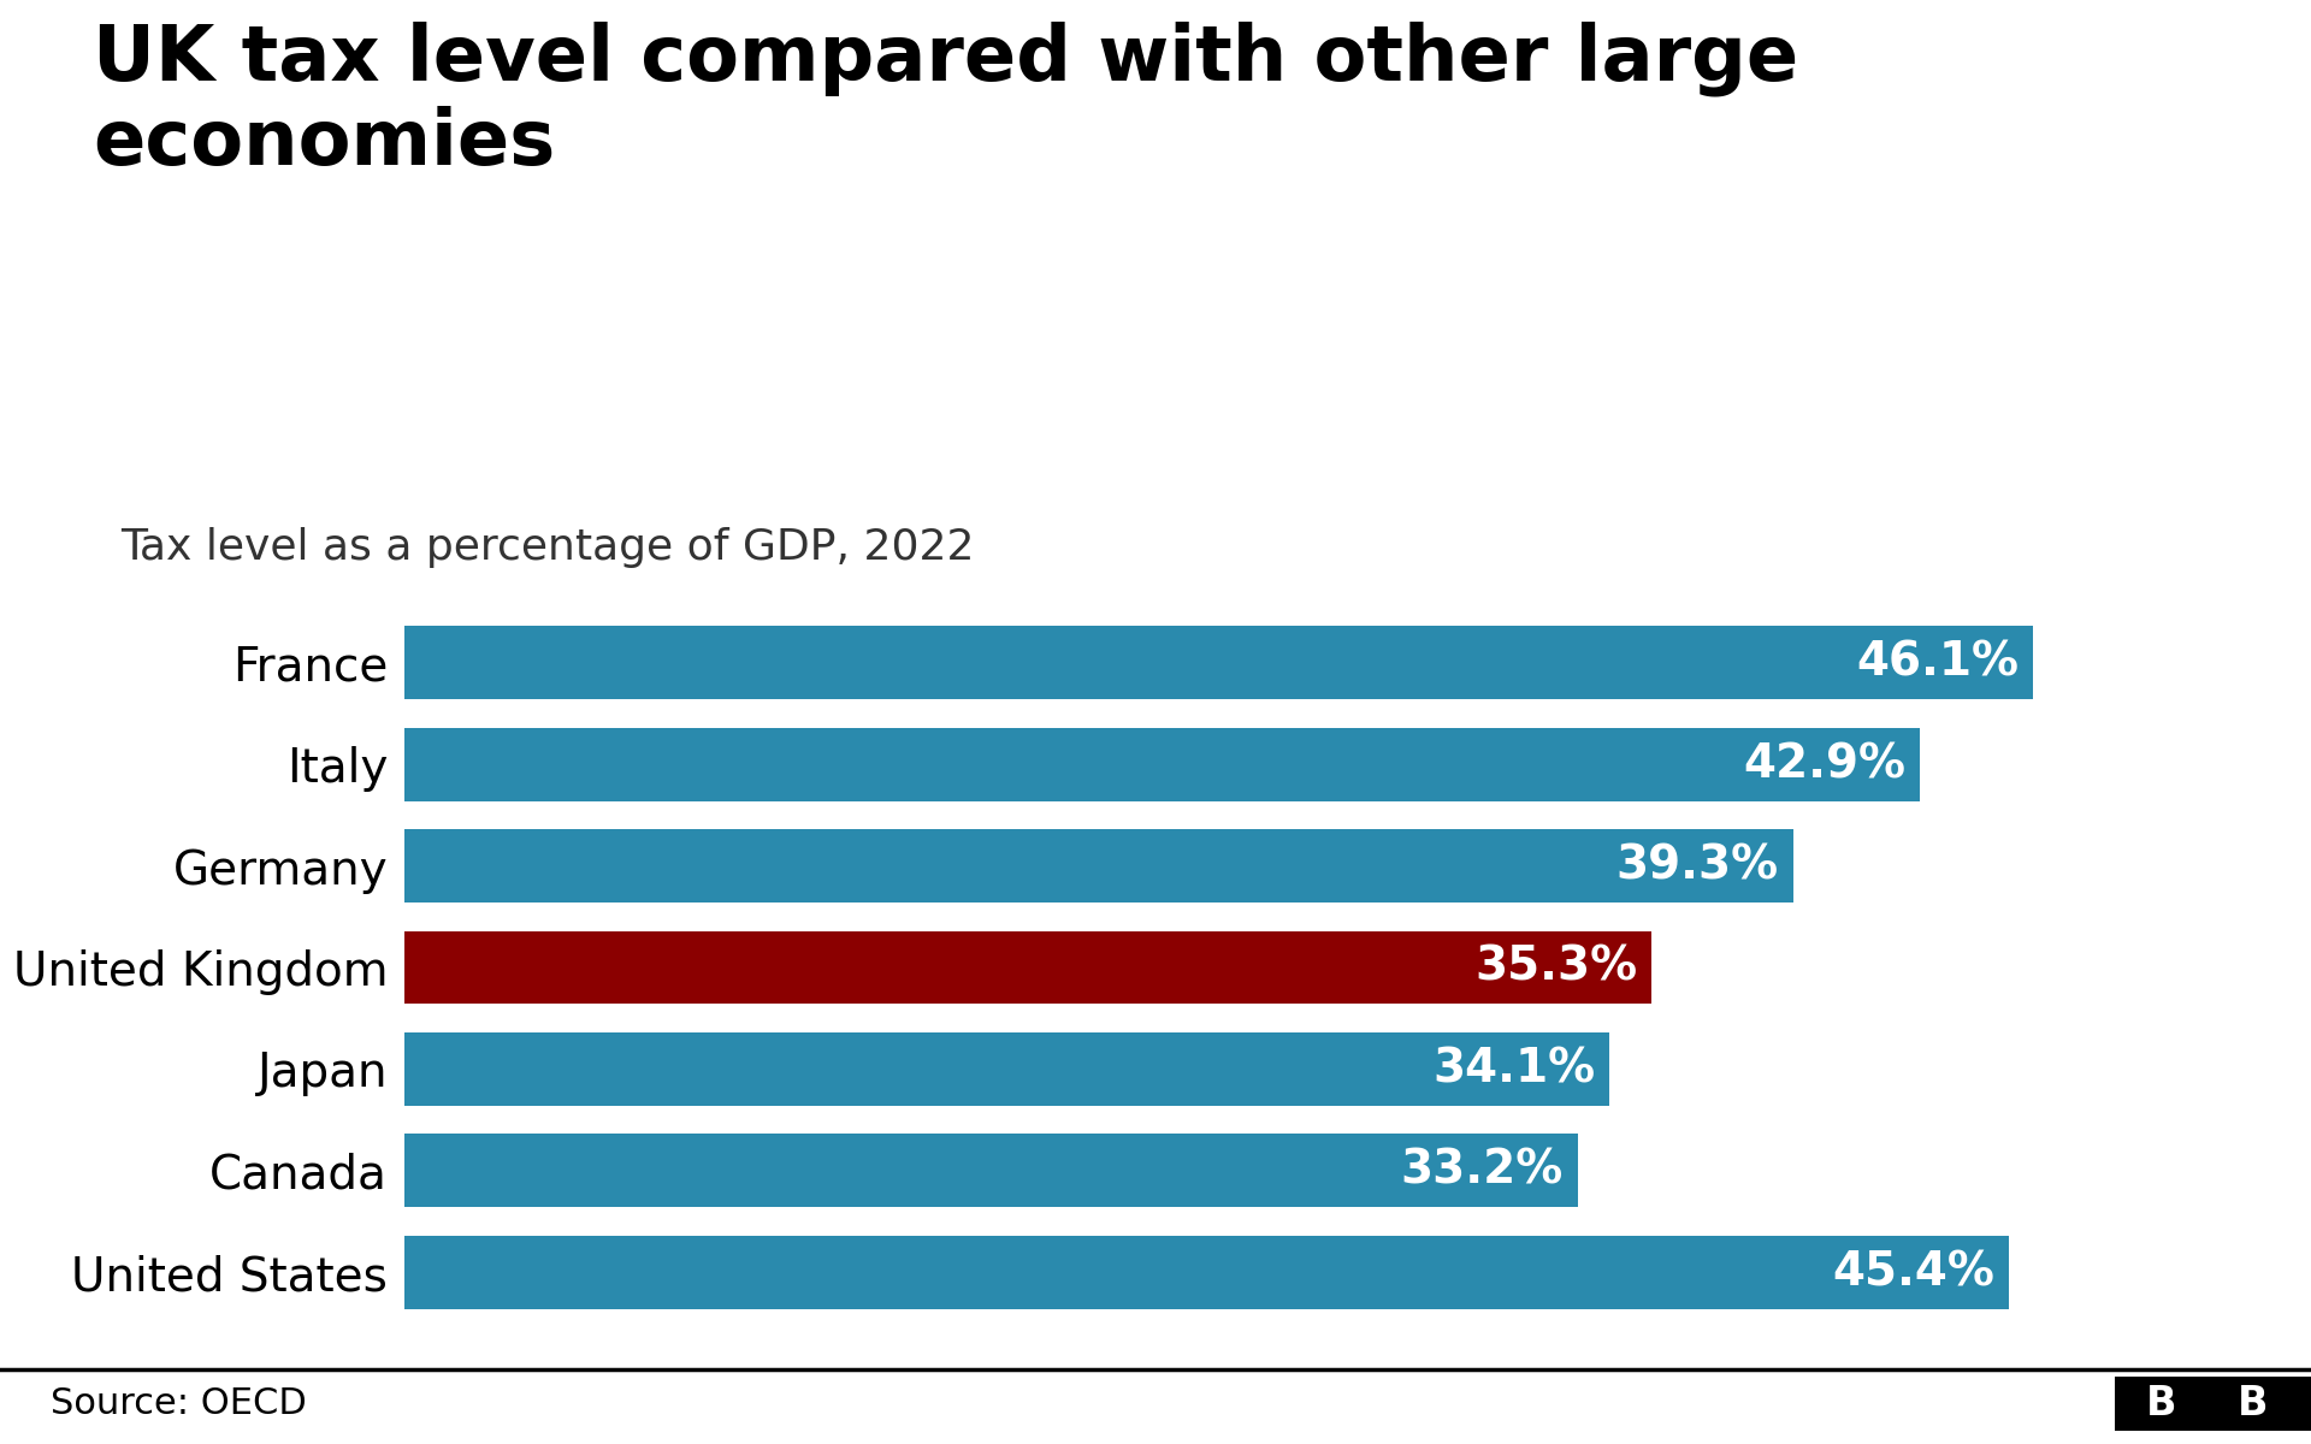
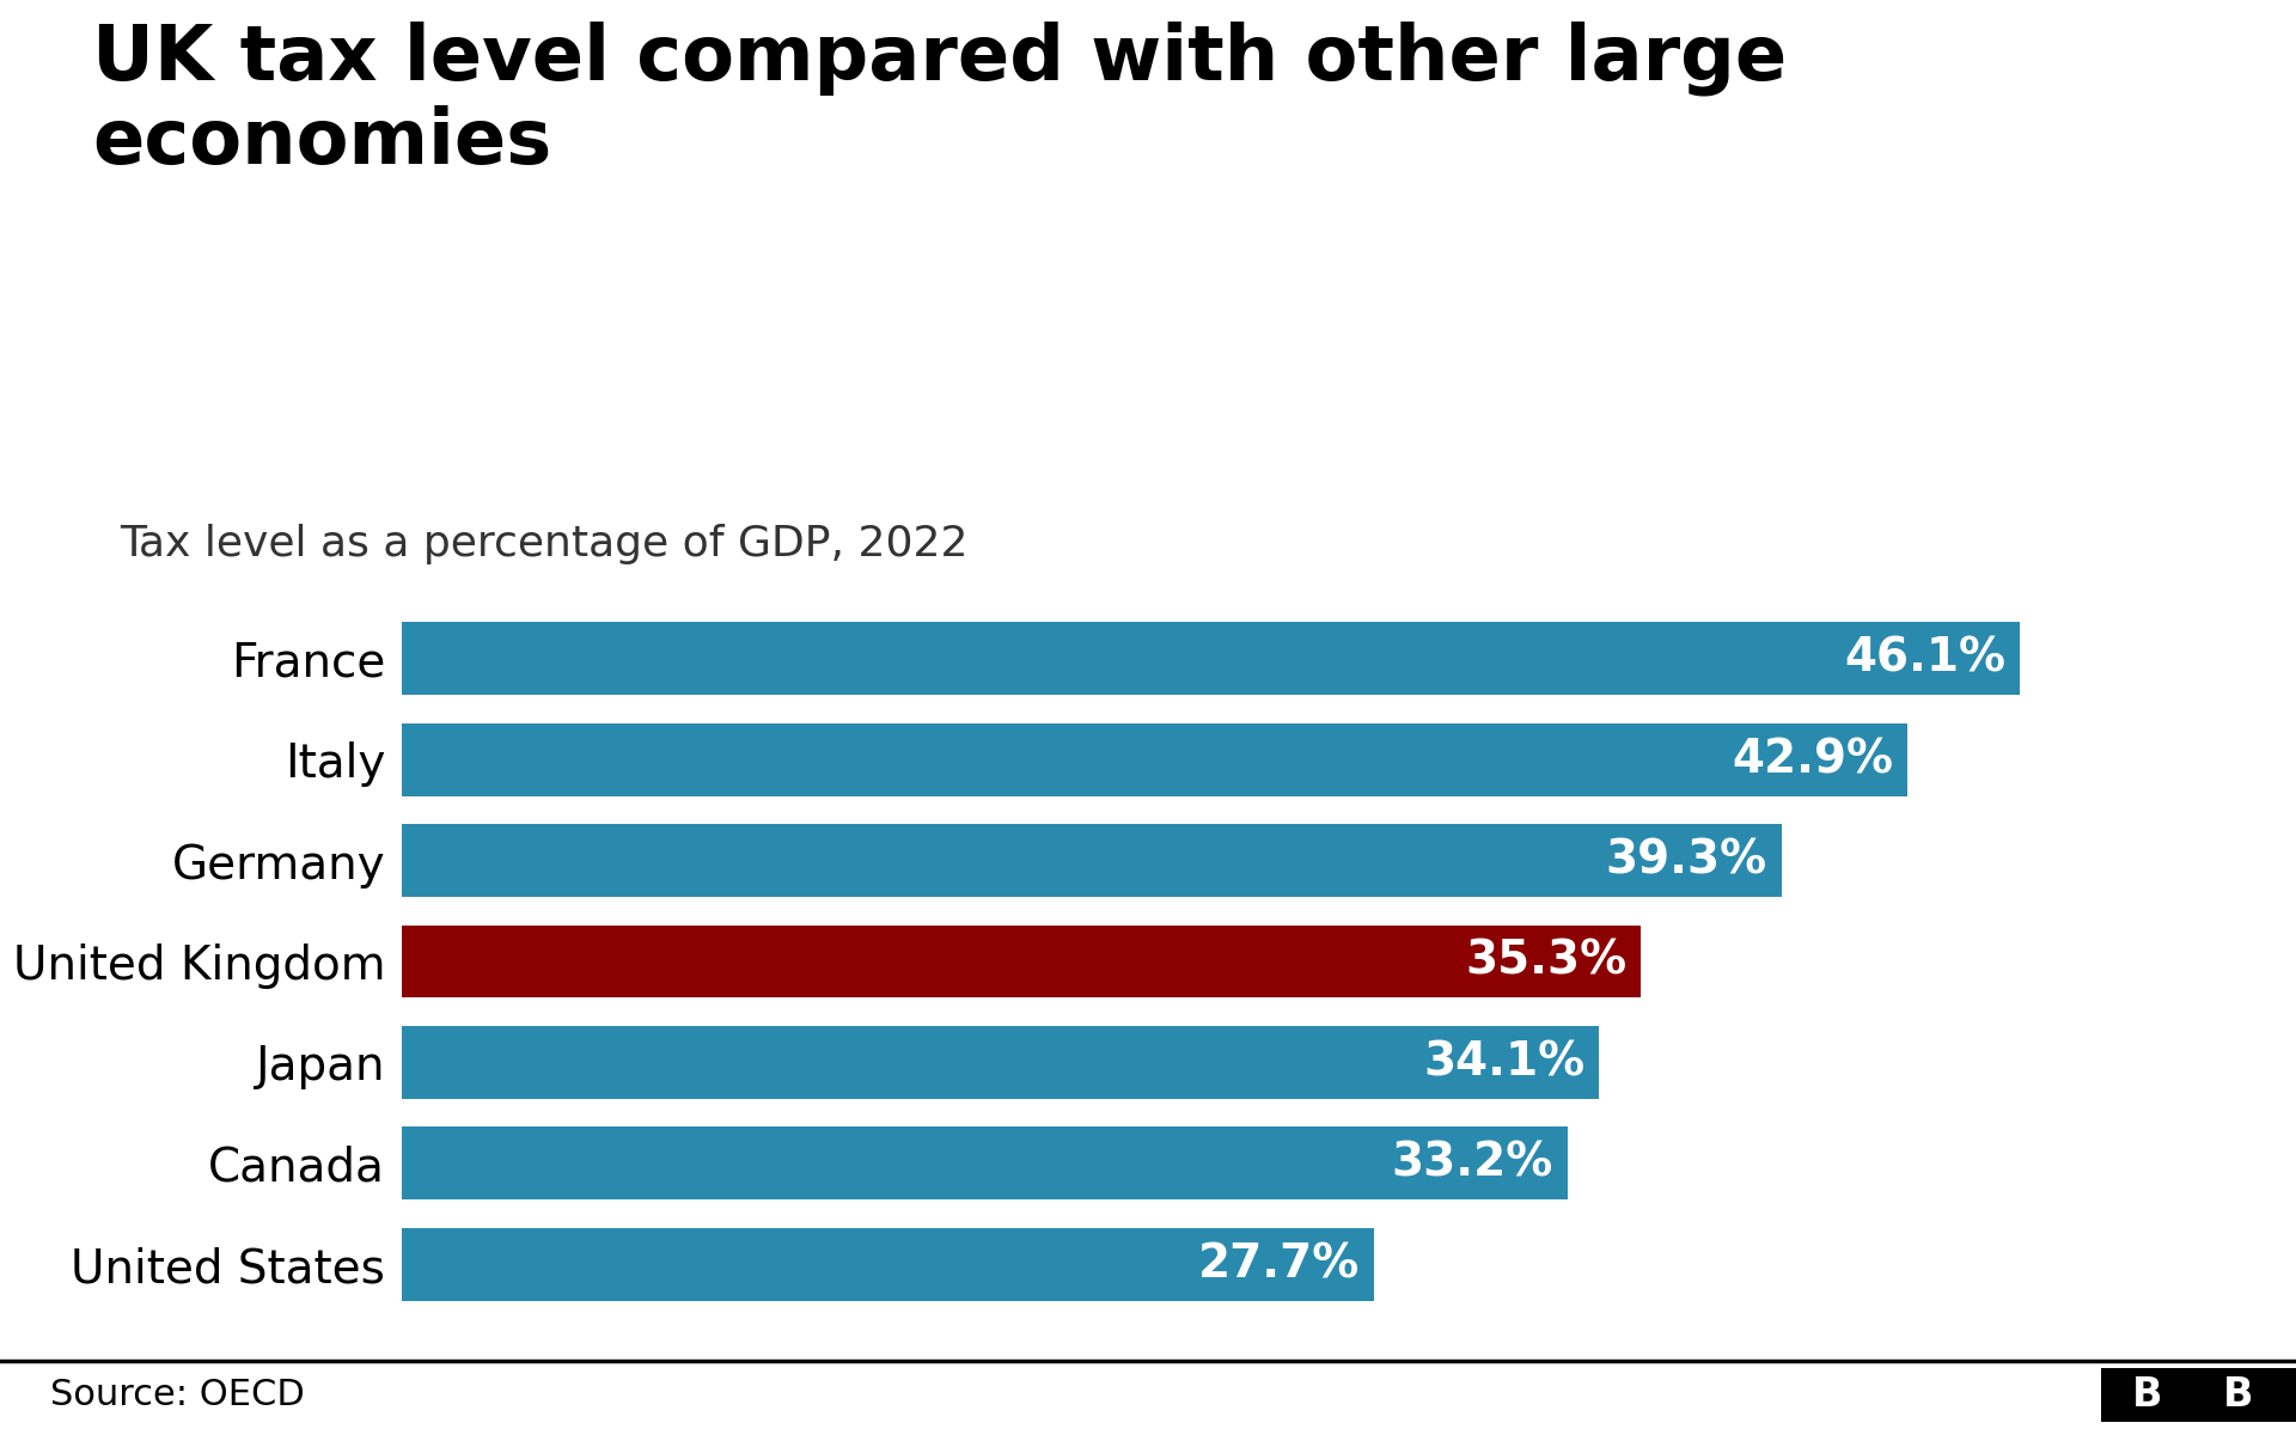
United States: 45.4% -> 27.7%
